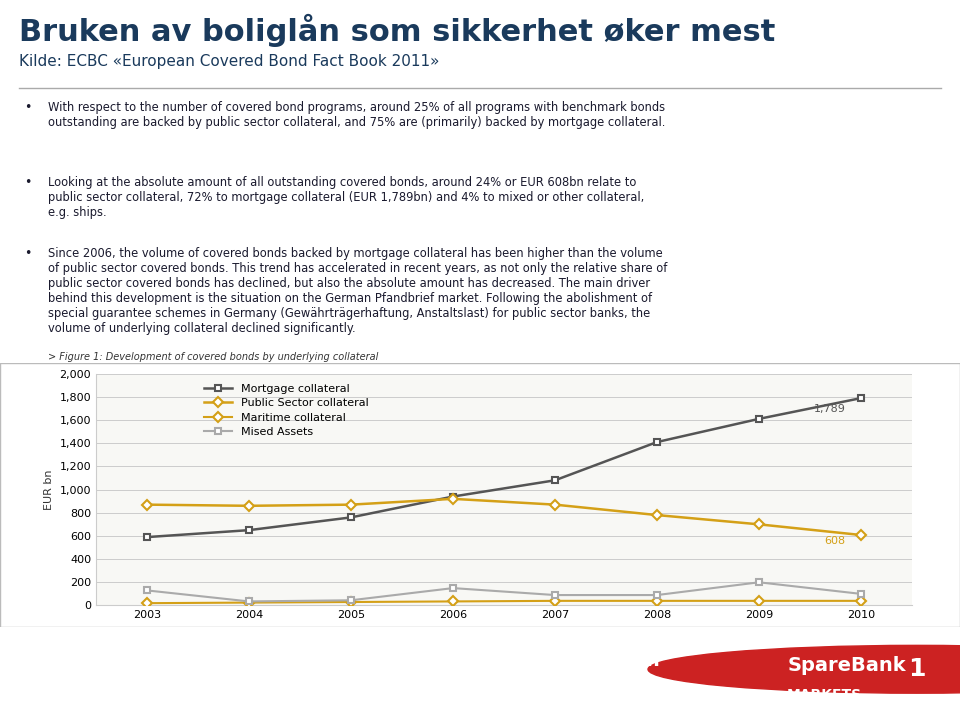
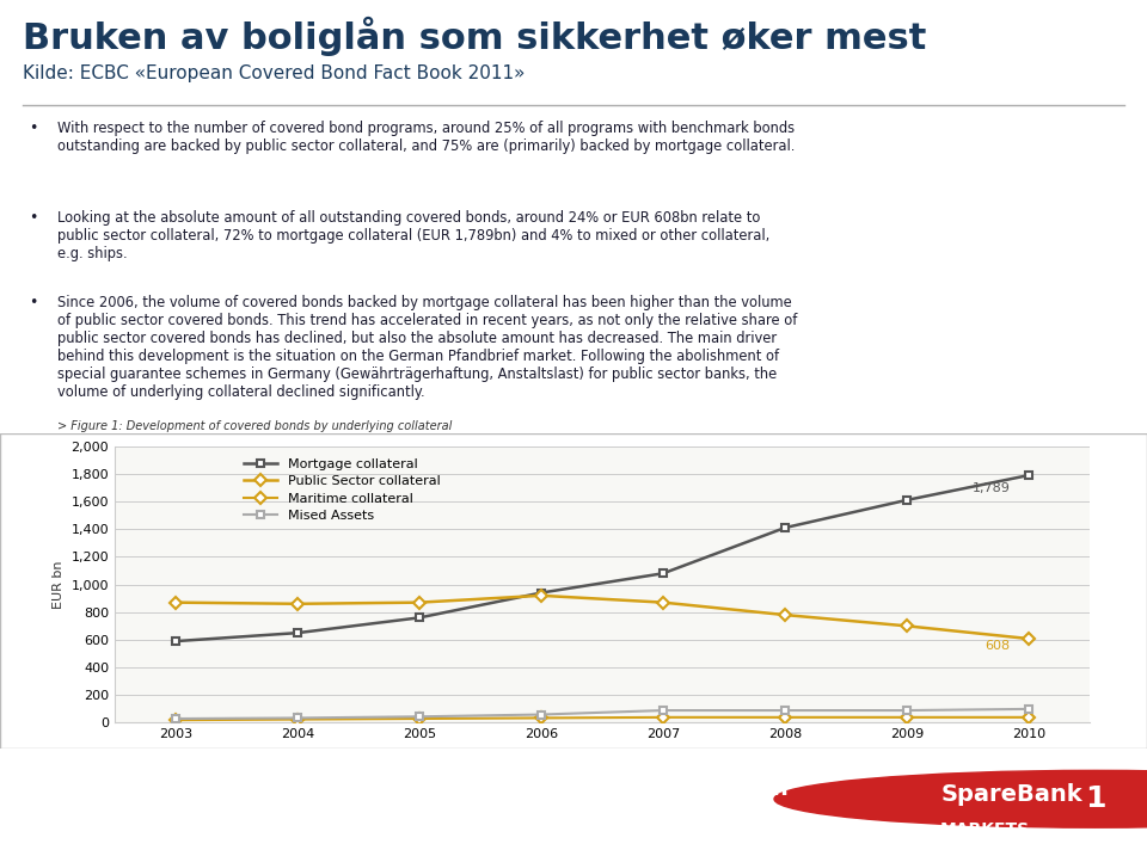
Mised Assets/2003: 130 -> 30
Mised Assets/2006: 150 -> 60
Mised Assets/2009: 200 -> 90
